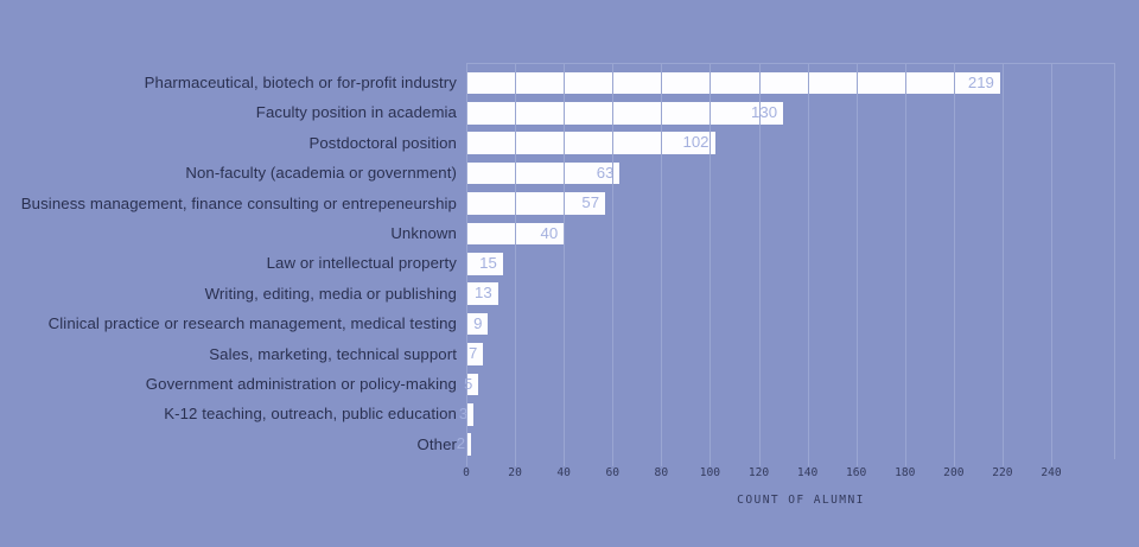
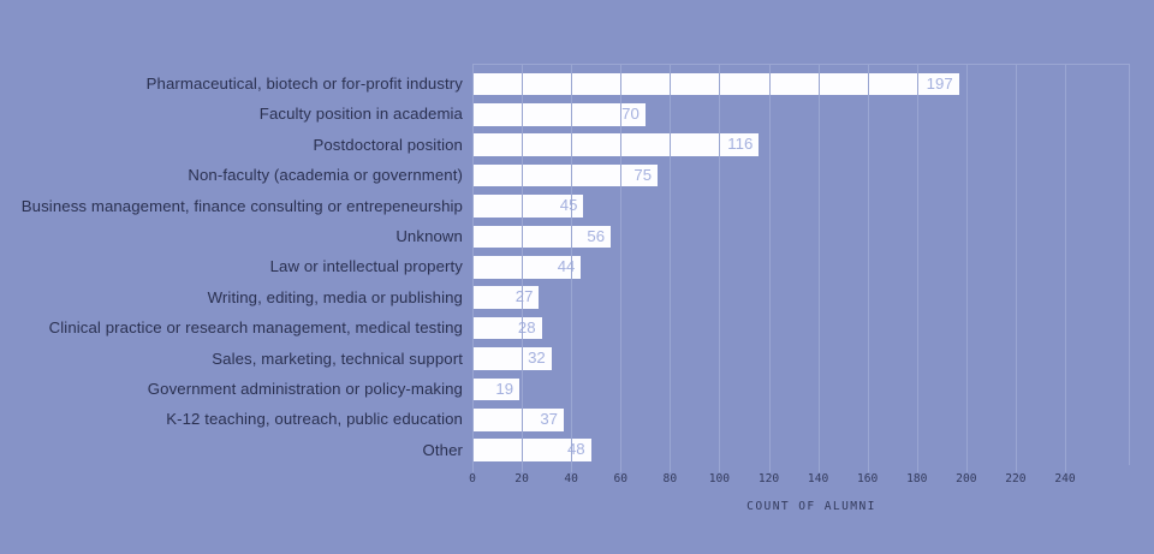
Pharmaceutical, biotech or for-profit industry: 219 -> 197
Faculty position in academia: 130 -> 70
Postdoctoral position: 102 -> 116
Non-faculty (academia or government): 63 -> 75
Business management, finance consulting or entrepeneurship: 57 -> 45
Unknown: 40 -> 56
Law or intellectual property: 15 -> 44
Writing, editing, media or publishing: 13 -> 27
Clinical practice or research management, medical testing: 9 -> 28
Sales, marketing, technical support: 7 -> 32
Government administration or policy-making: 5 -> 19
K-12 teaching, outreach, public education: 3 -> 37
Other: 2 -> 48
